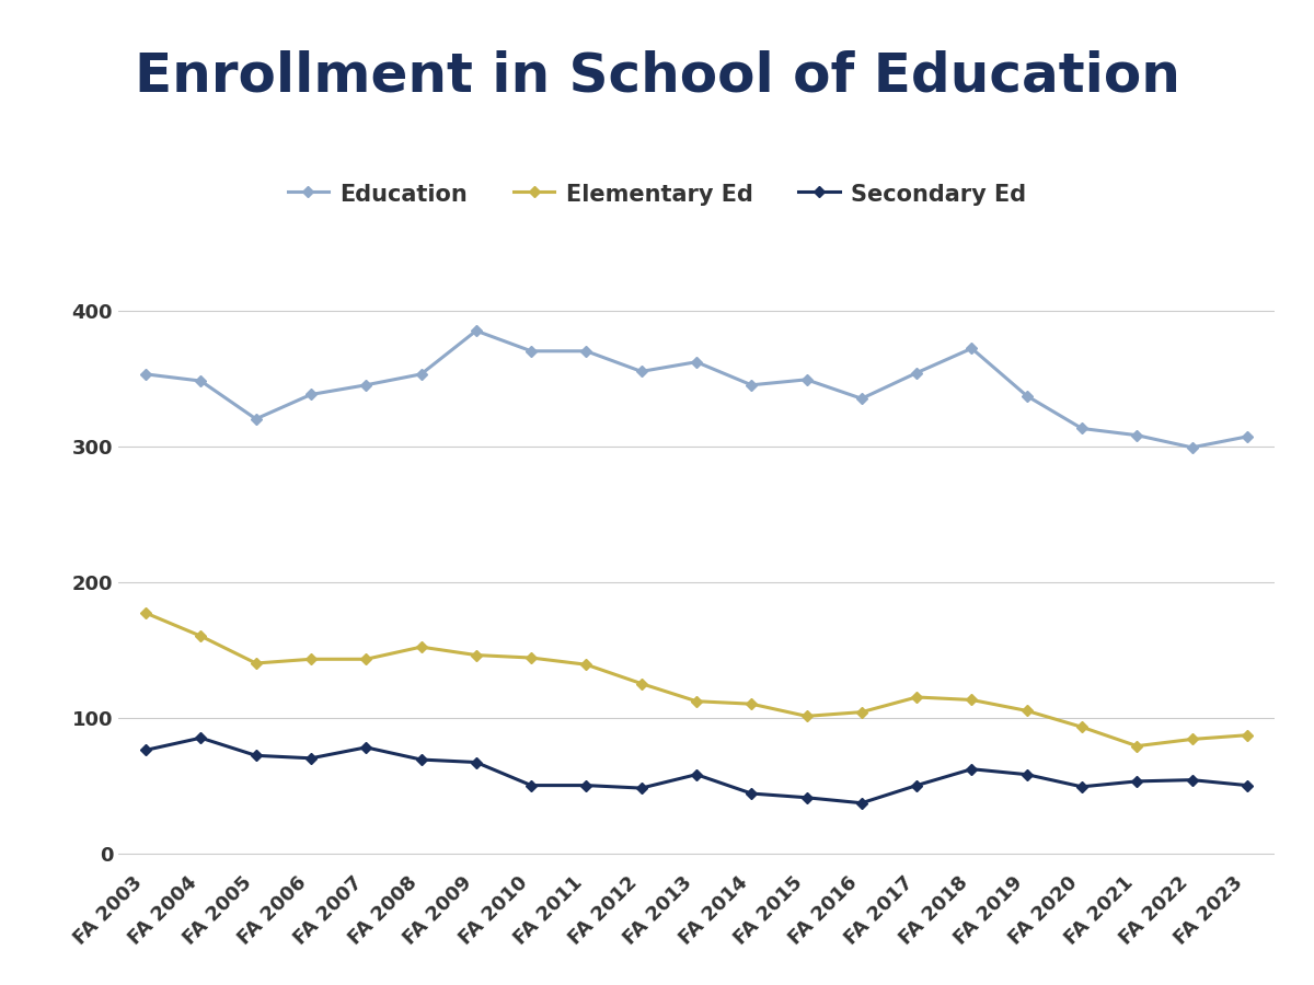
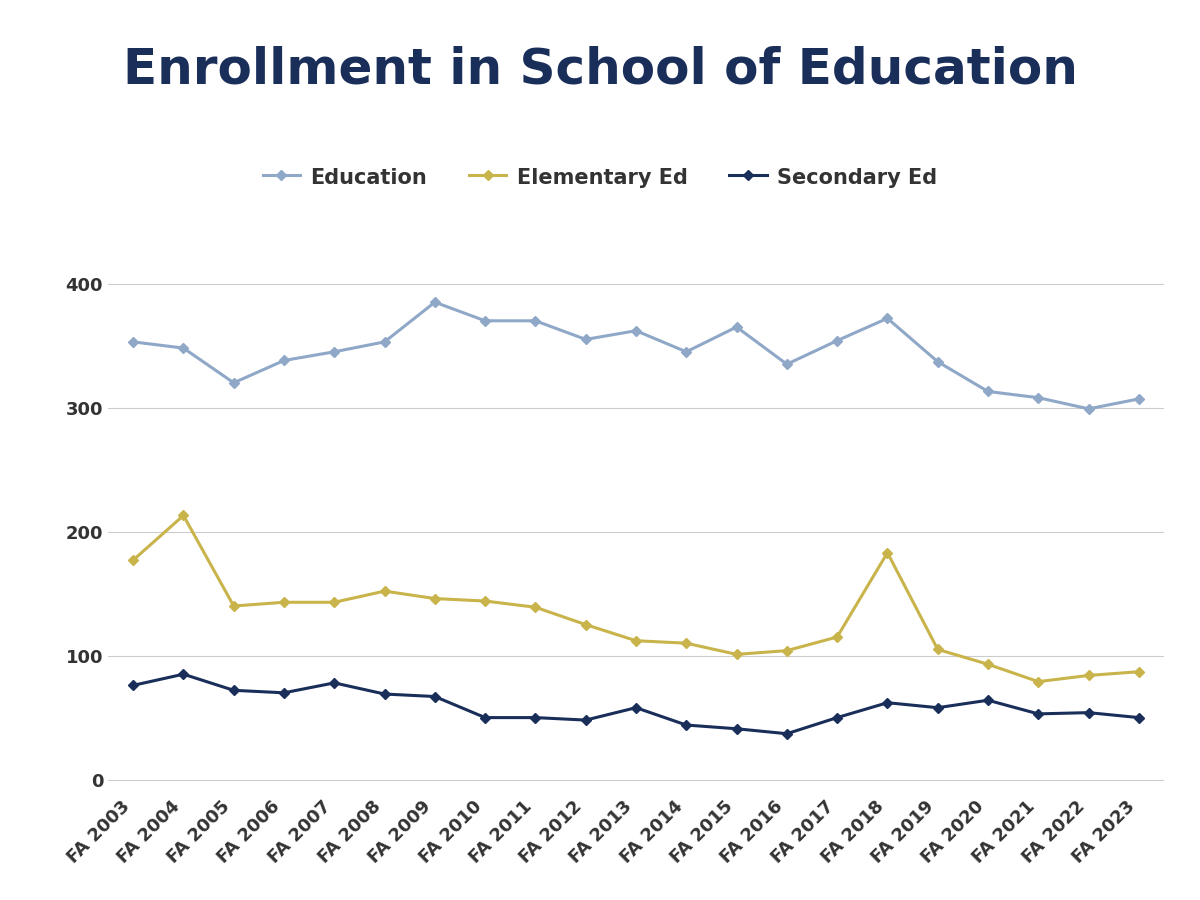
Elementary Ed/FA 2004: 160 -> 213
Education/FA 2015: 349 -> 365
Elementary Ed/FA 2018: 113 -> 183
Secondary Ed/FA 2020: 49 -> 64
